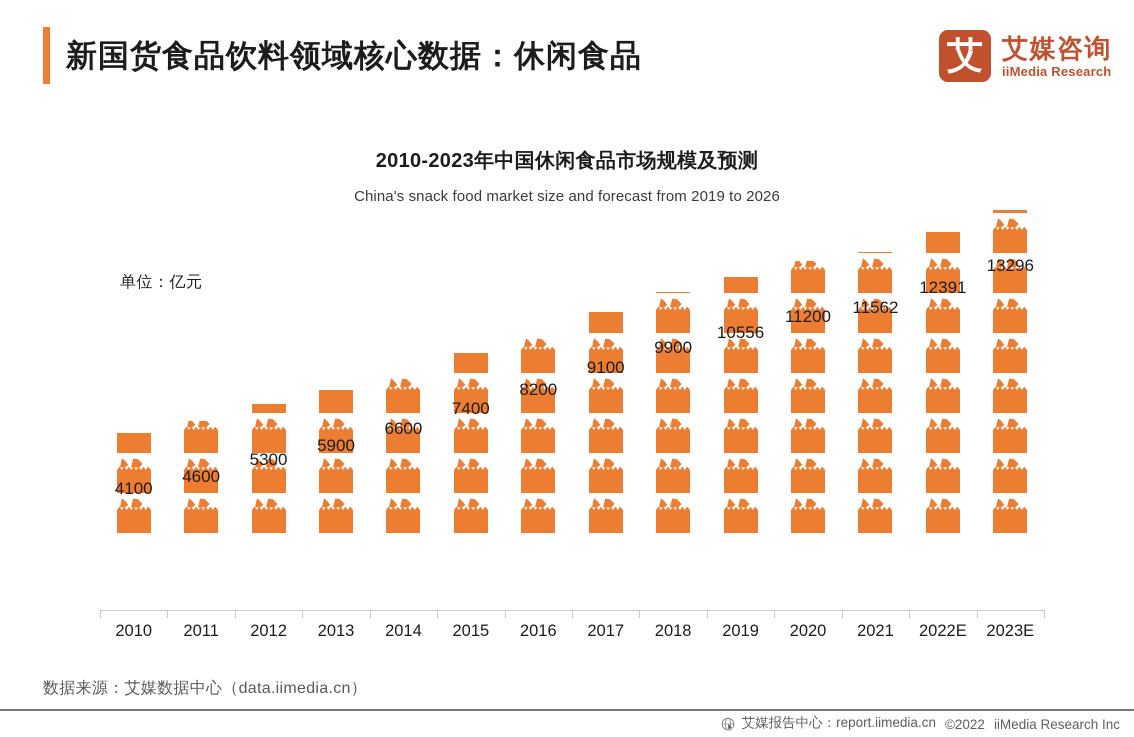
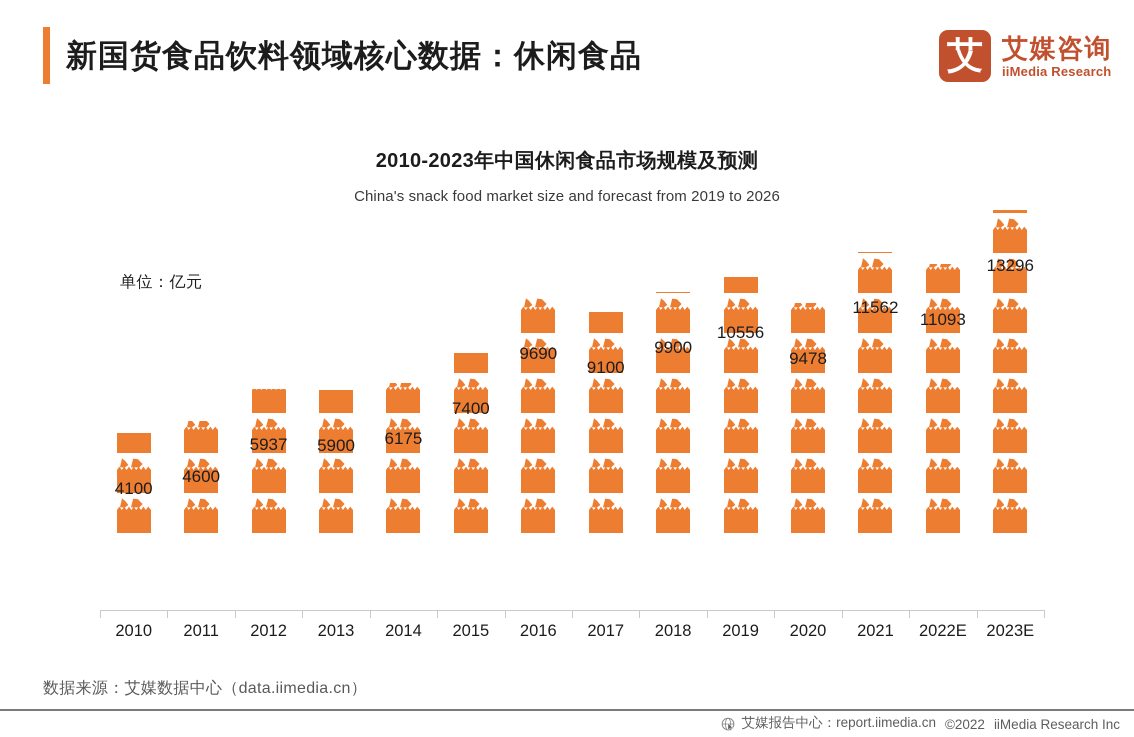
2012: 5300 -> 5937
2014: 6600 -> 6175
2016: 8200 -> 9690
2020: 11200 -> 9478
2022E: 12391 -> 11093
